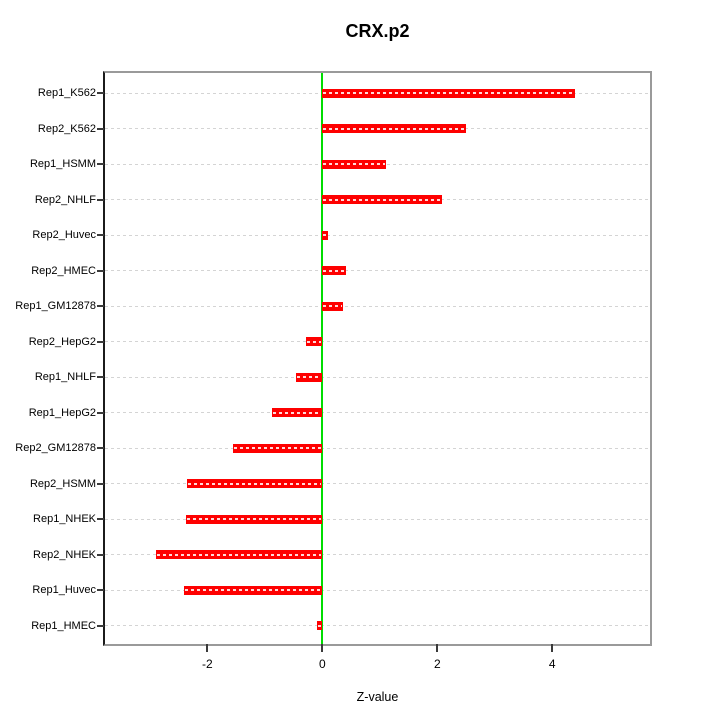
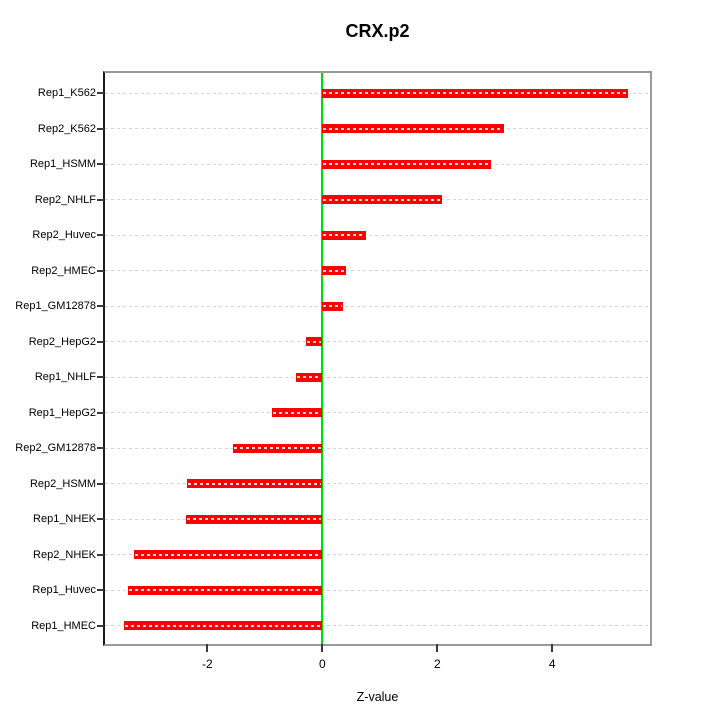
Rep1_K562: 4.4 -> 5.3
Rep2_K562: 2.5 -> 3.2
Rep1_HSMM: 1.1 -> 2.9
Rep2_Huvec: 0.1 -> 0.8
Rep2_NHEK: -2.9 -> -3.3
Rep1_Huvec: -2.4 -> -3.4
Rep1_HMEC: -0.1 -> -3.5
